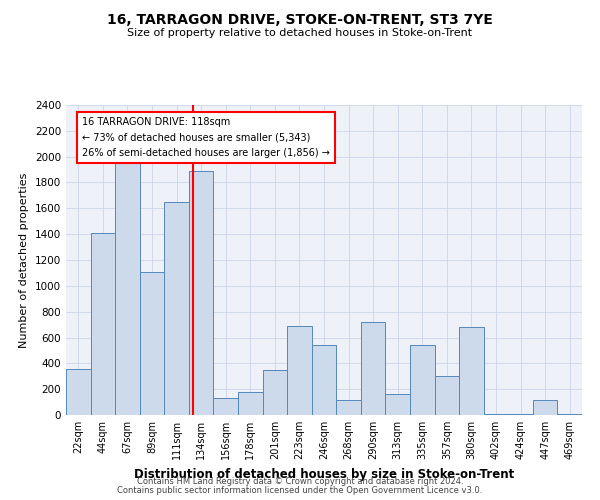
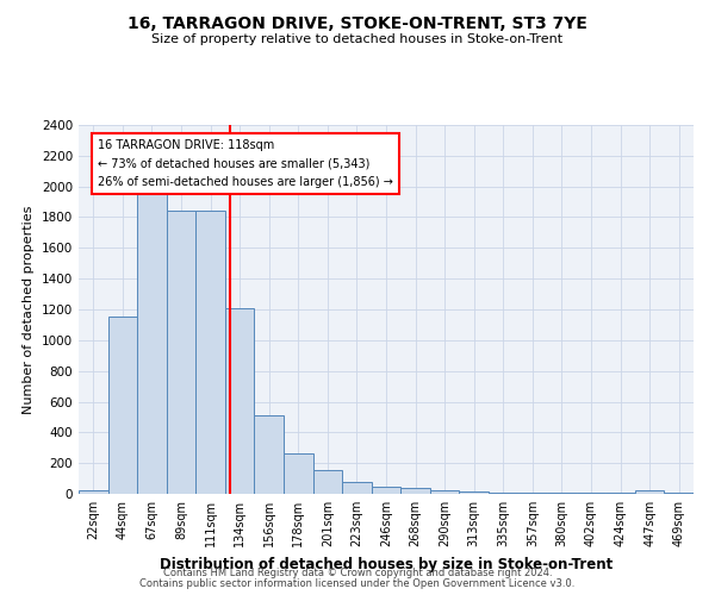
22sqm: 360 -> 20
44sqm: 1410 -> 1150
89sqm: 1110 -> 1840
111sqm: 1650 -> 1840
134sqm: 1890 -> 1210
156sqm: 130 -> 510
178sqm: 180 -> 260
201sqm: 350 -> 160
223sqm: 690 -> 80
246sqm: 540 -> 50
268sqm: 120 -> 40
290sqm: 720 -> 20
313sqm: 160 -> 20
335sqm: 540 -> 10
357sqm: 300 -> 10
380sqm: 680 -> 10
447sqm: 120 -> 20
